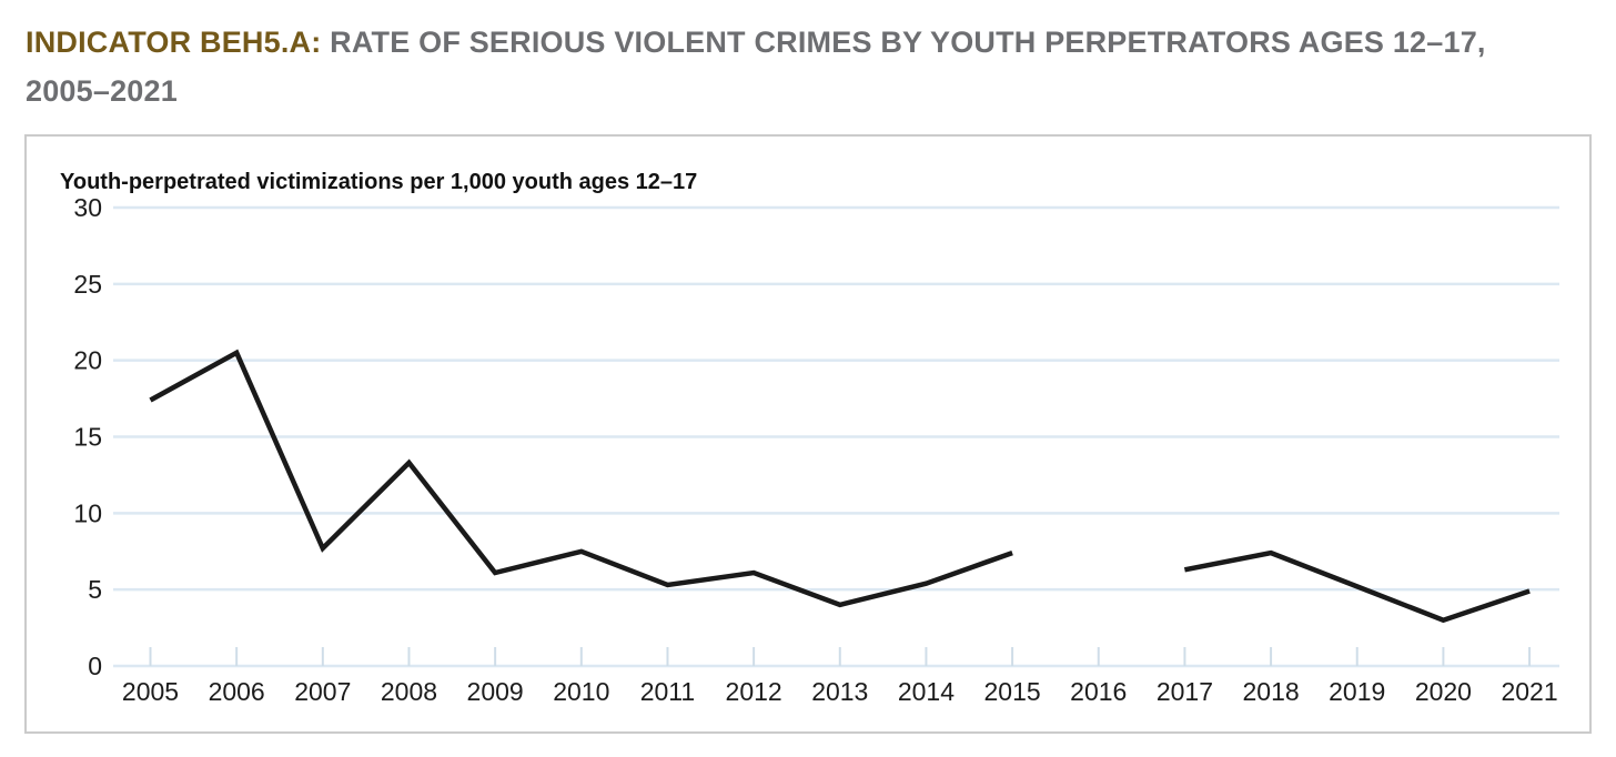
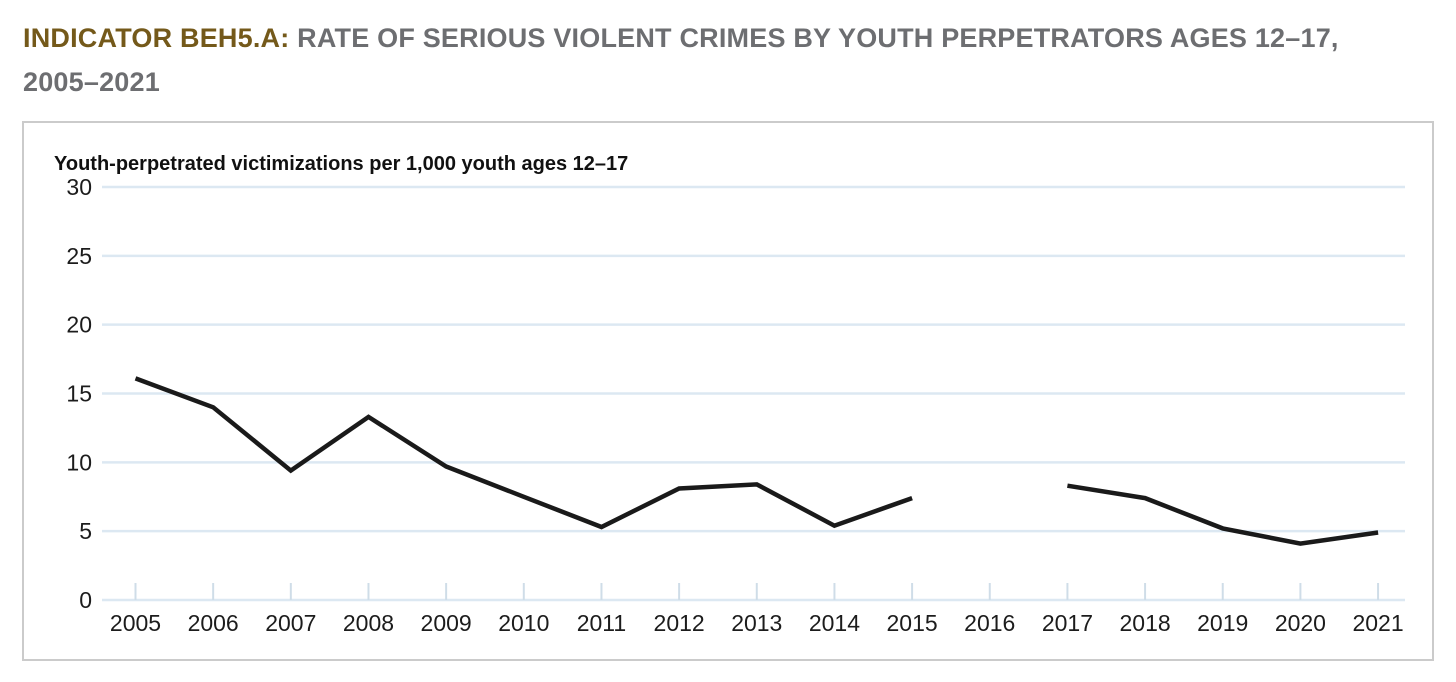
2005: 17.4 -> 16.1
2006: 20.5 -> 14.0
2007: 7.7 -> 9.4
2009: 6.1 -> 9.7
2012: 6.1 -> 8.1
2013: 4.0 -> 8.4
2017: 6.3 -> 8.3
2020: 3.0 -> 4.1
